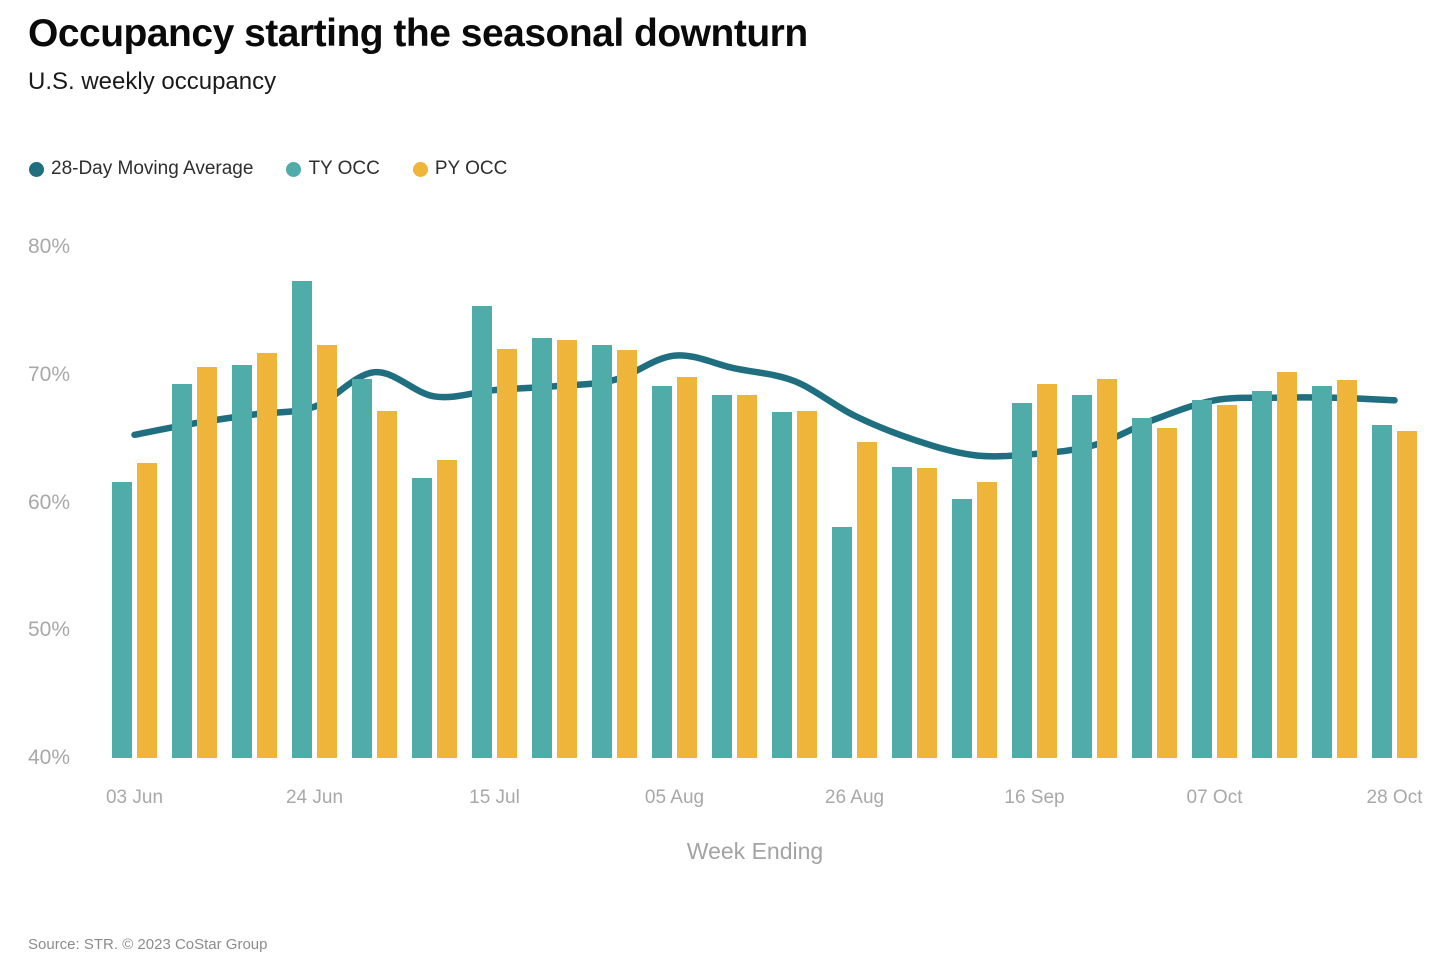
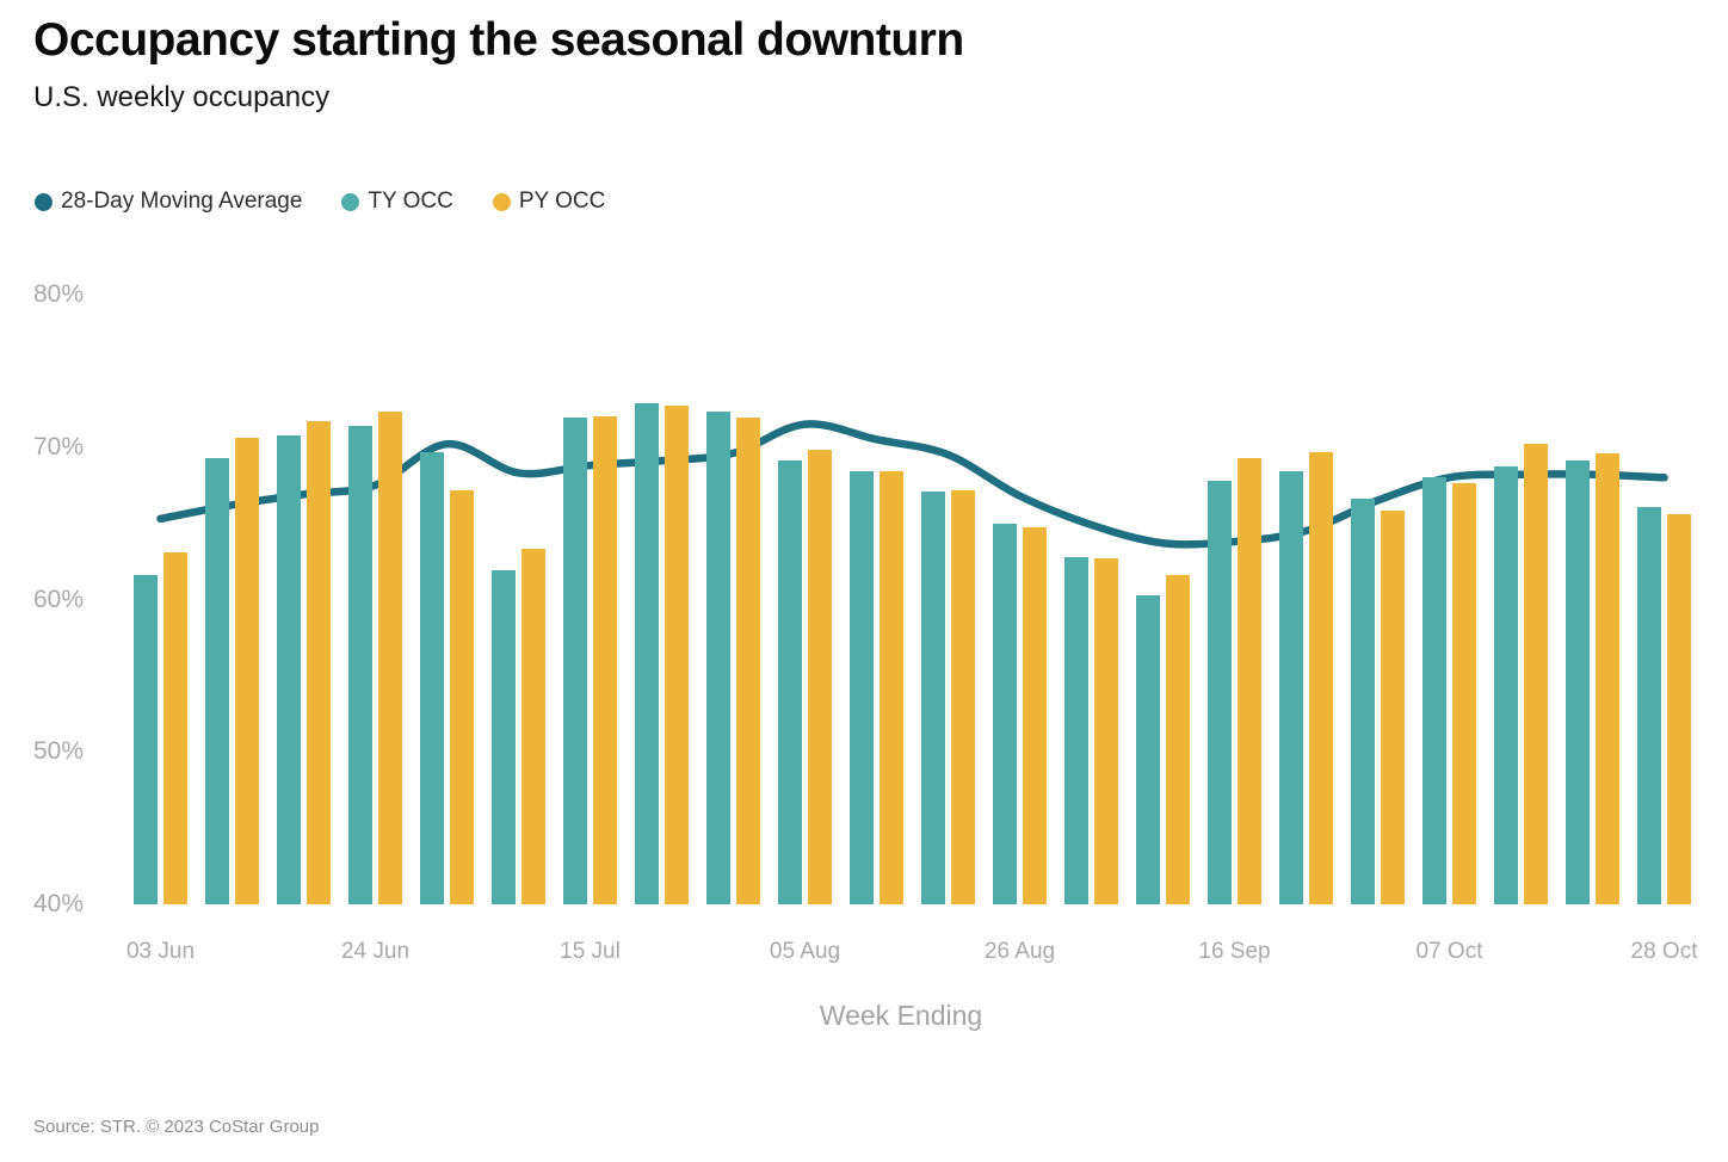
TY OCC/24 Jun: 77.3% -> 71.4%
TY OCC/15 Jul: 75.4% -> 71.9%
TY OCC/26 Aug: 58.1% -> 65.0%
